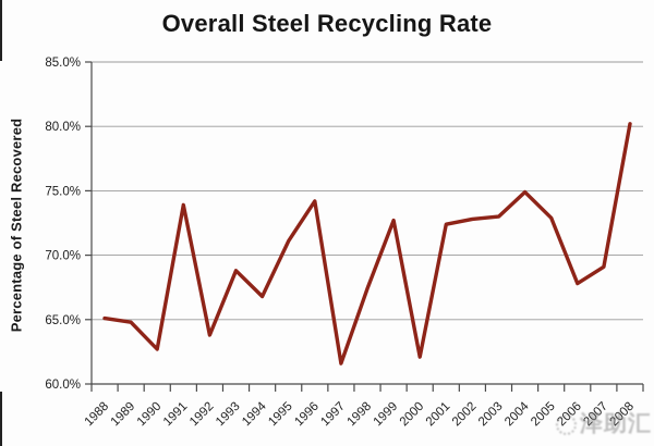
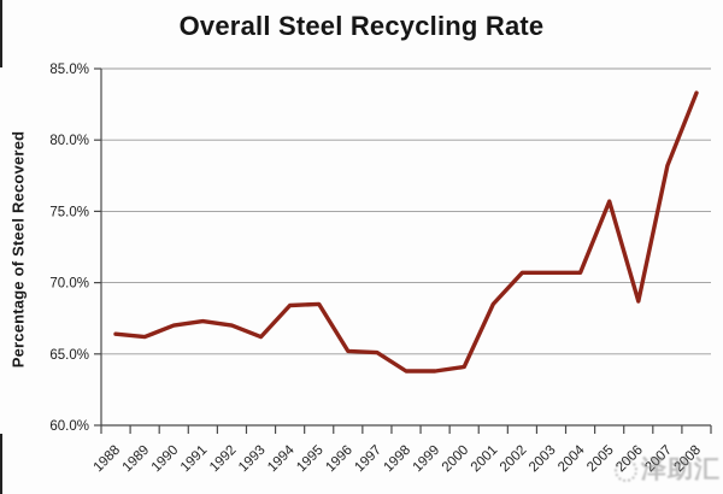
1988: 65.1% -> 66.4%
1989: 64.8% -> 66.2%
1990: 62.7% -> 67.0%
1991: 73.9% -> 67.3%
1992: 63.8% -> 67.0%
1993: 68.8% -> 66.2%
1994: 66.8% -> 68.4%
1995: 71.1% -> 68.5%
1996: 74.2% -> 65.2%
1997: 61.6% -> 65.1%
1998: 67.4% -> 63.8%
1999: 72.7% -> 63.8%
2000: 62.1% -> 64.1%
2001: 72.4% -> 68.5%
2002: 72.8% -> 70.7%
2003: 73.0% -> 70.7%
2004: 74.9% -> 70.7%
2005: 72.9% -> 75.7%
2006: 67.8% -> 68.7%
2007: 69.1% -> 78.2%
2008: 80.2% -> 83.3%
